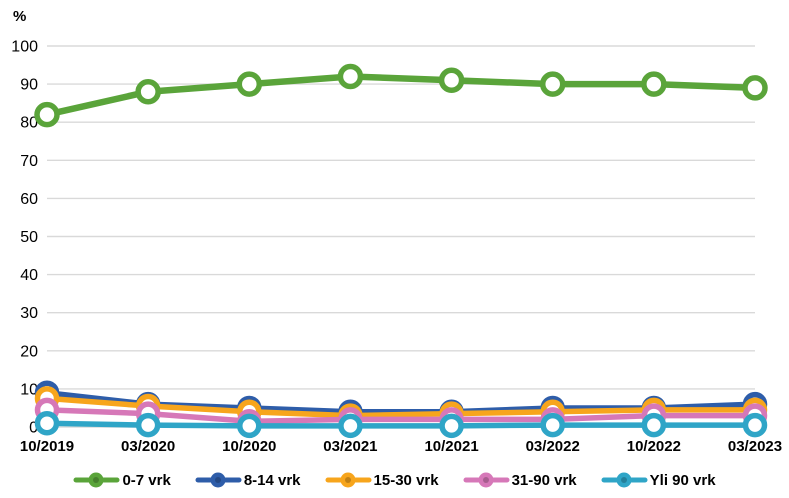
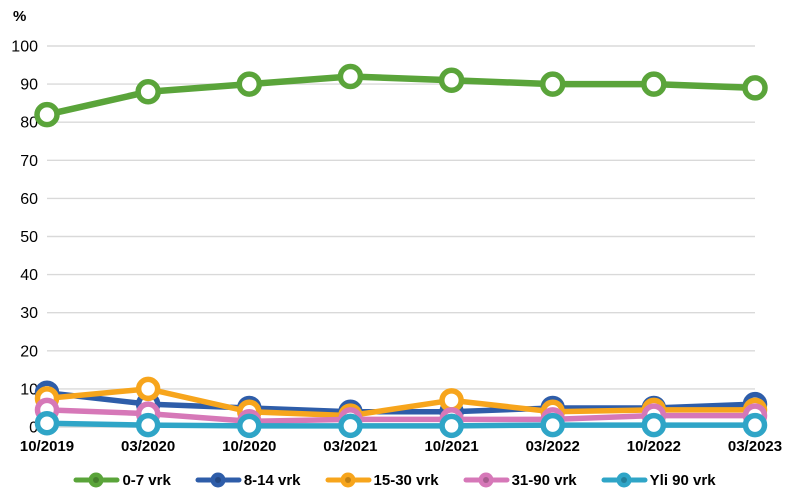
15-30 vrk/03/2020: 6 -> 10
15-30 vrk/10/2021: 4 -> 7
